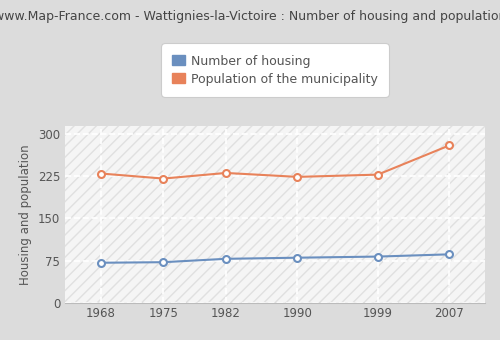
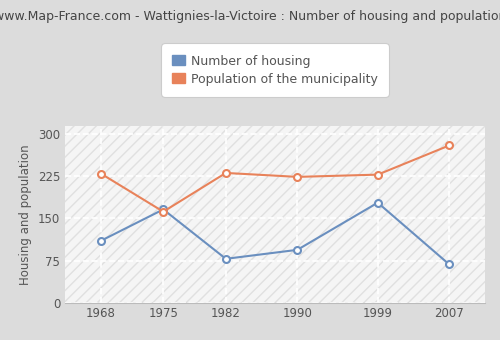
Number of housing/1968: 71 -> 110
Number of housing/1975: 72 -> 166
Population of the municipality/1975: 221 -> 162
Number of housing/1990: 80 -> 94
Number of housing/1999: 82 -> 178
Number of housing/2007: 86 -> 68
